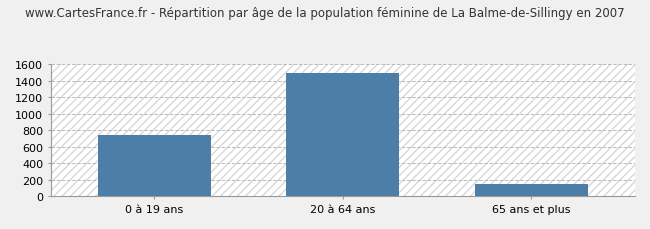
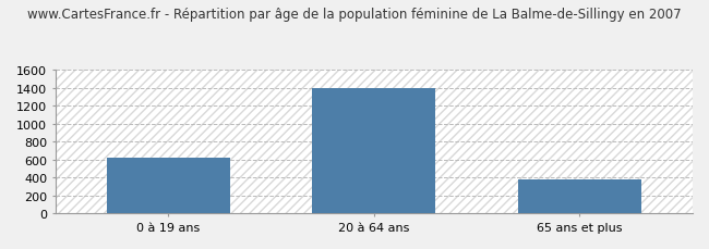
0 à 19 ans: 740 -> 620
20 à 64 ans: 1490 -> 1400
65 ans et plus: 160 -> 380
